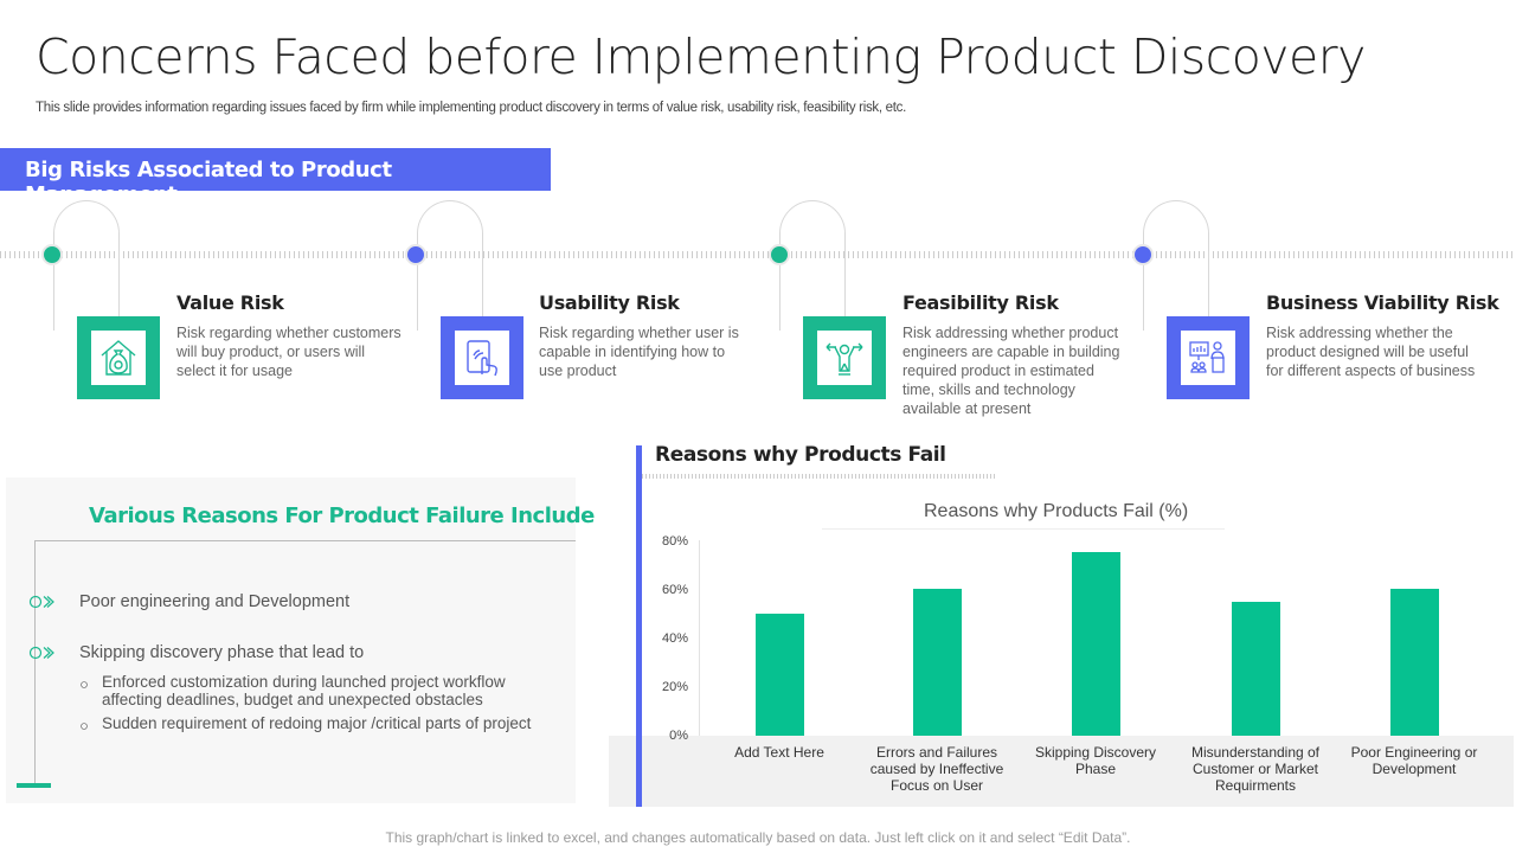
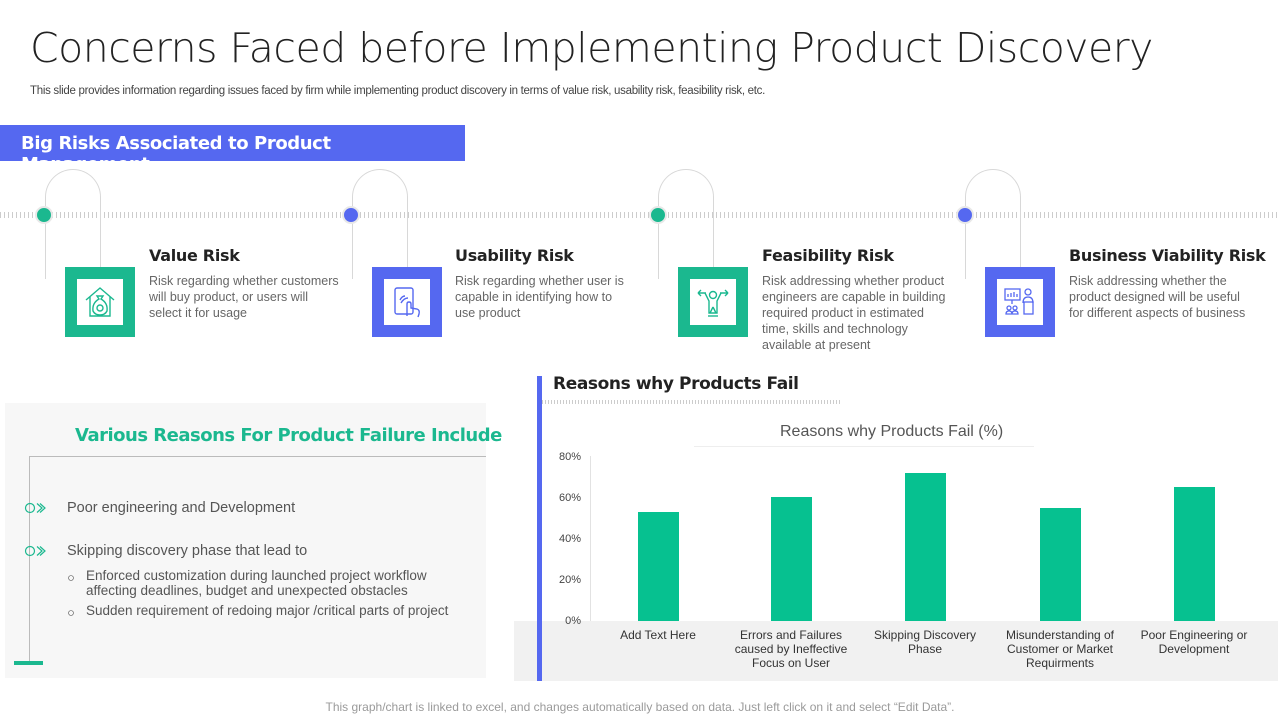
Add Text Here: 50% -> 53%
Skipping Discovery Phase: 75% -> 72%
Poor Engineering or Development: 60% -> 65%
